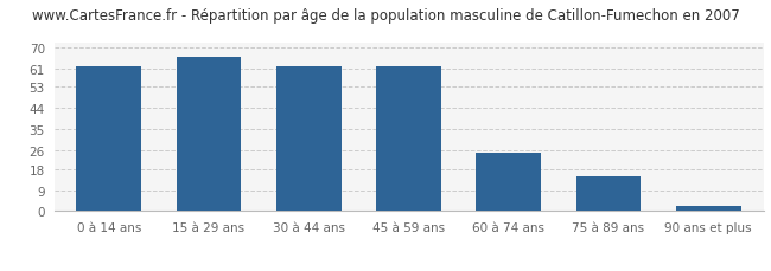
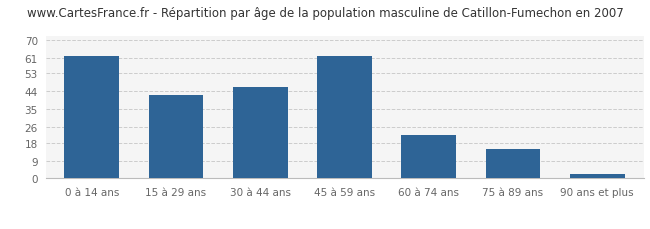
15 à 29 ans: 66 -> 42
30 à 44 ans: 62 -> 46
60 à 74 ans: 25 -> 22
